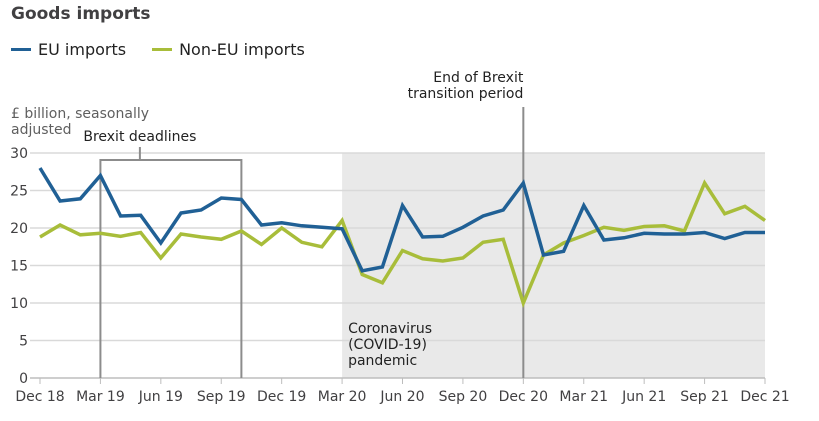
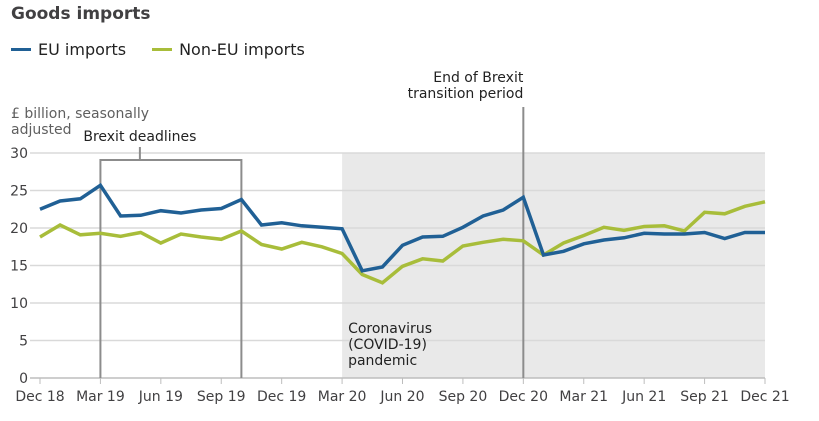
EU imports/Dec 18: 28 -> 22
EU imports/Mar 19: 27 -> 26
EU imports/Jun 19: 18 -> 22
Non-EU imports/Jun 19: 16 -> 18
EU imports/Sep 19: 24 -> 23
Non-EU imports/Dec 19: 20 -> 17
Non-EU imports/Mar 20: 21 -> 17
EU imports/Jun 20: 23 -> 18
Non-EU imports/Jun 20: 17 -> 15
Non-EU imports/Sep 20: 16 -> 18
EU imports/Dec 20: 26 -> 24
Non-EU imports/Dec 20: 10 -> 18
EU imports/Mar 21: 23 -> 18
Non-EU imports/Sep 21: 26 -> 22
Non-EU imports/Dec 21: 21 -> 24
